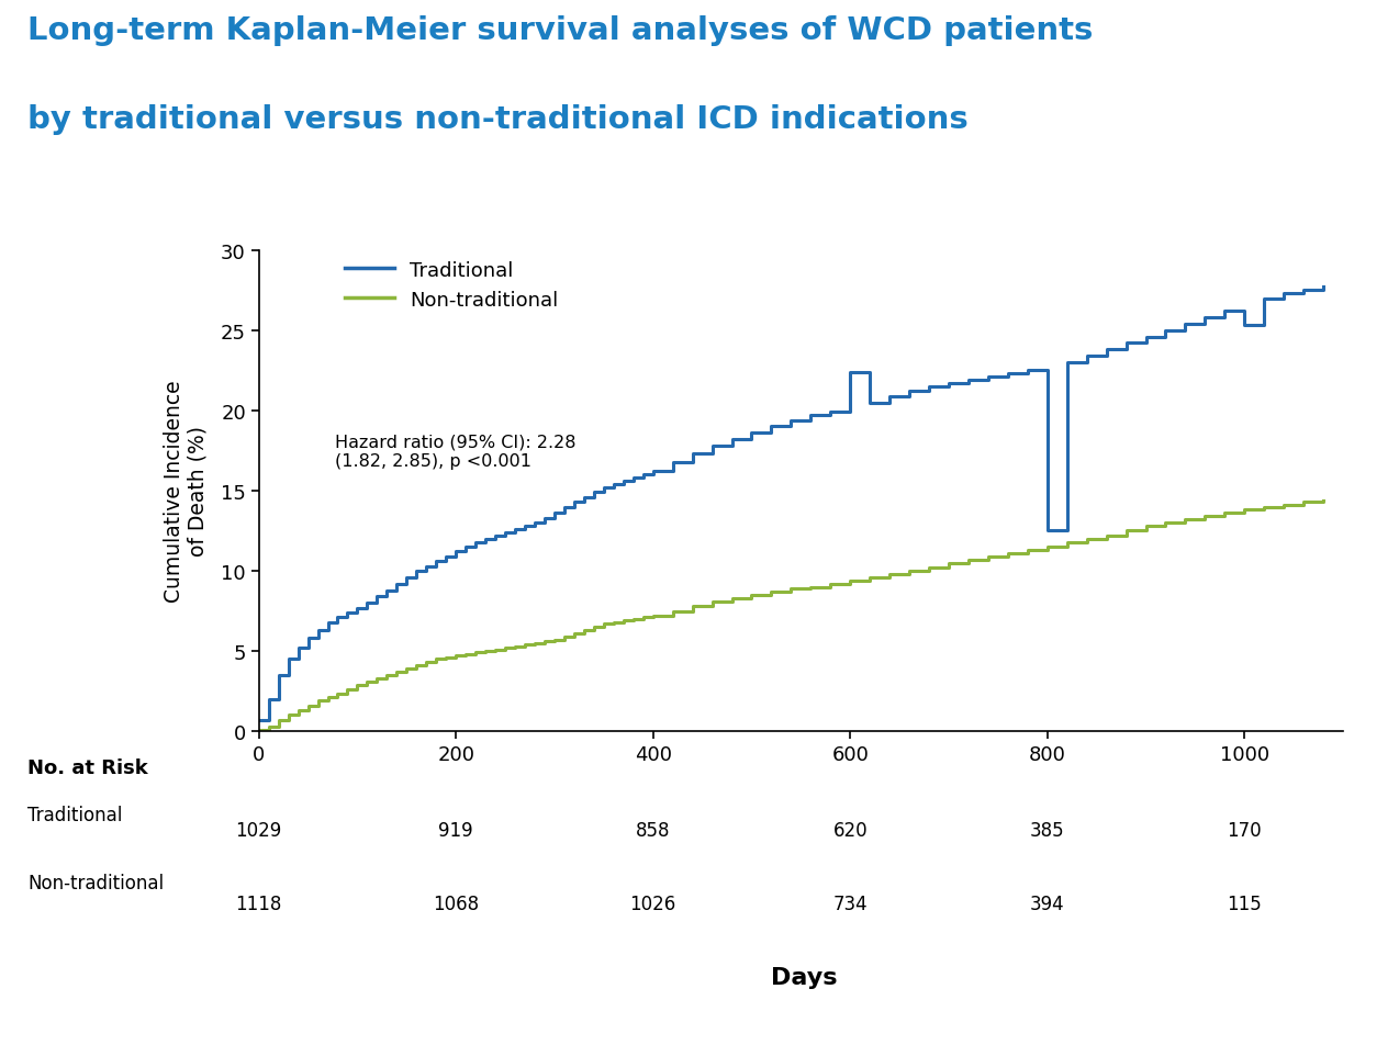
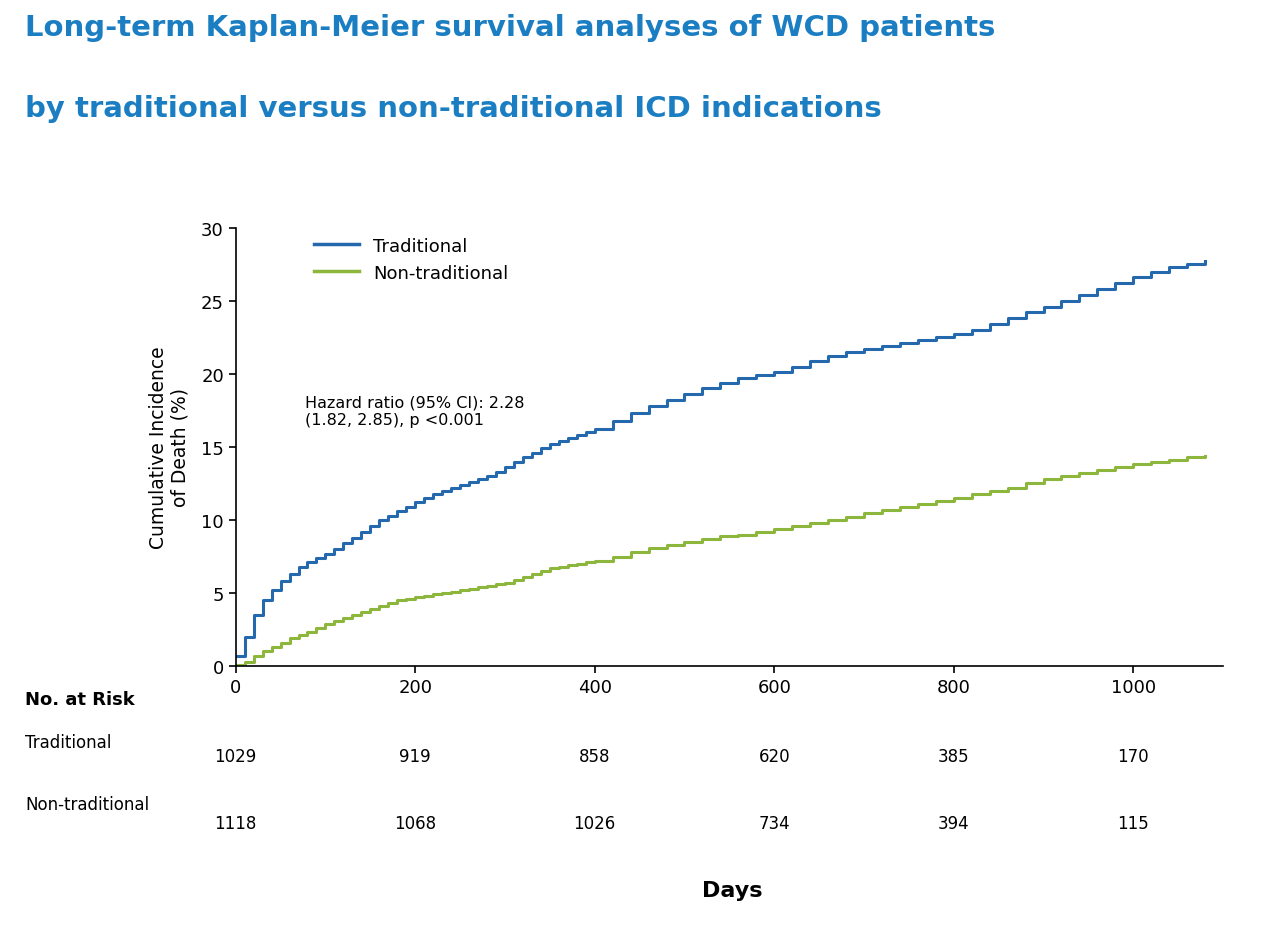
Traditional/600: 22.4 -> 20.1
Traditional/800: 12.5 -> 22.7
Traditional/1000: 25.3 -> 26.6
